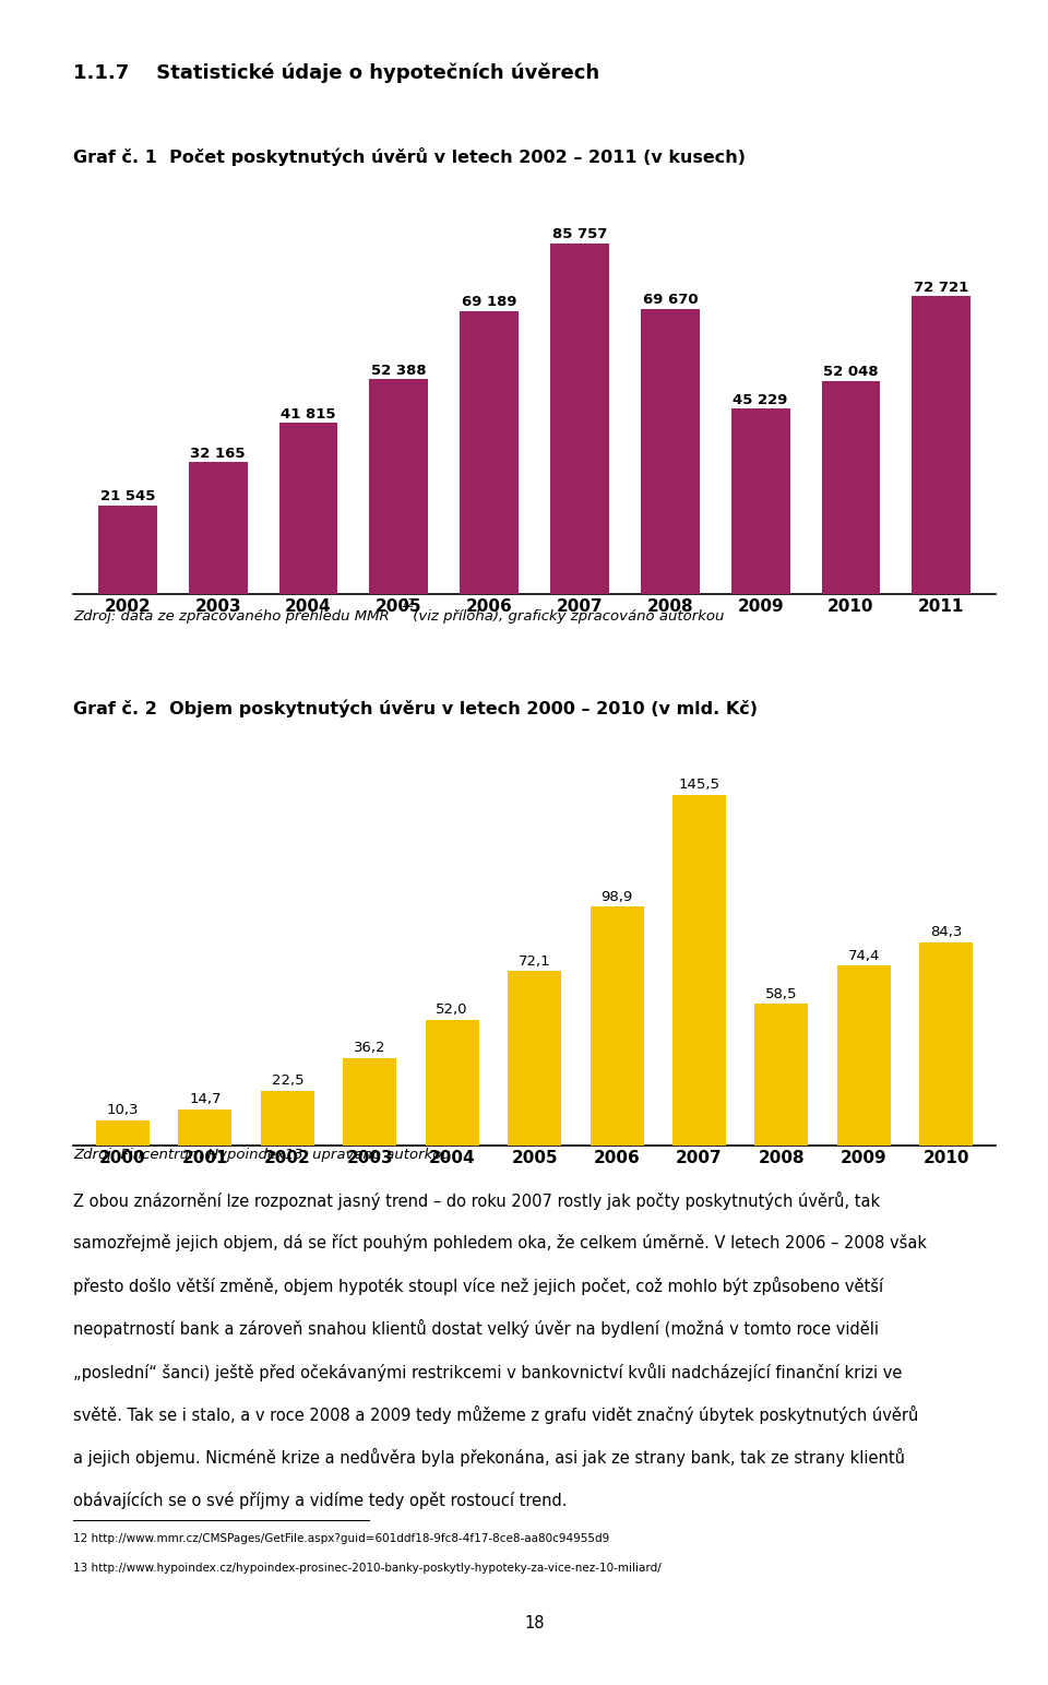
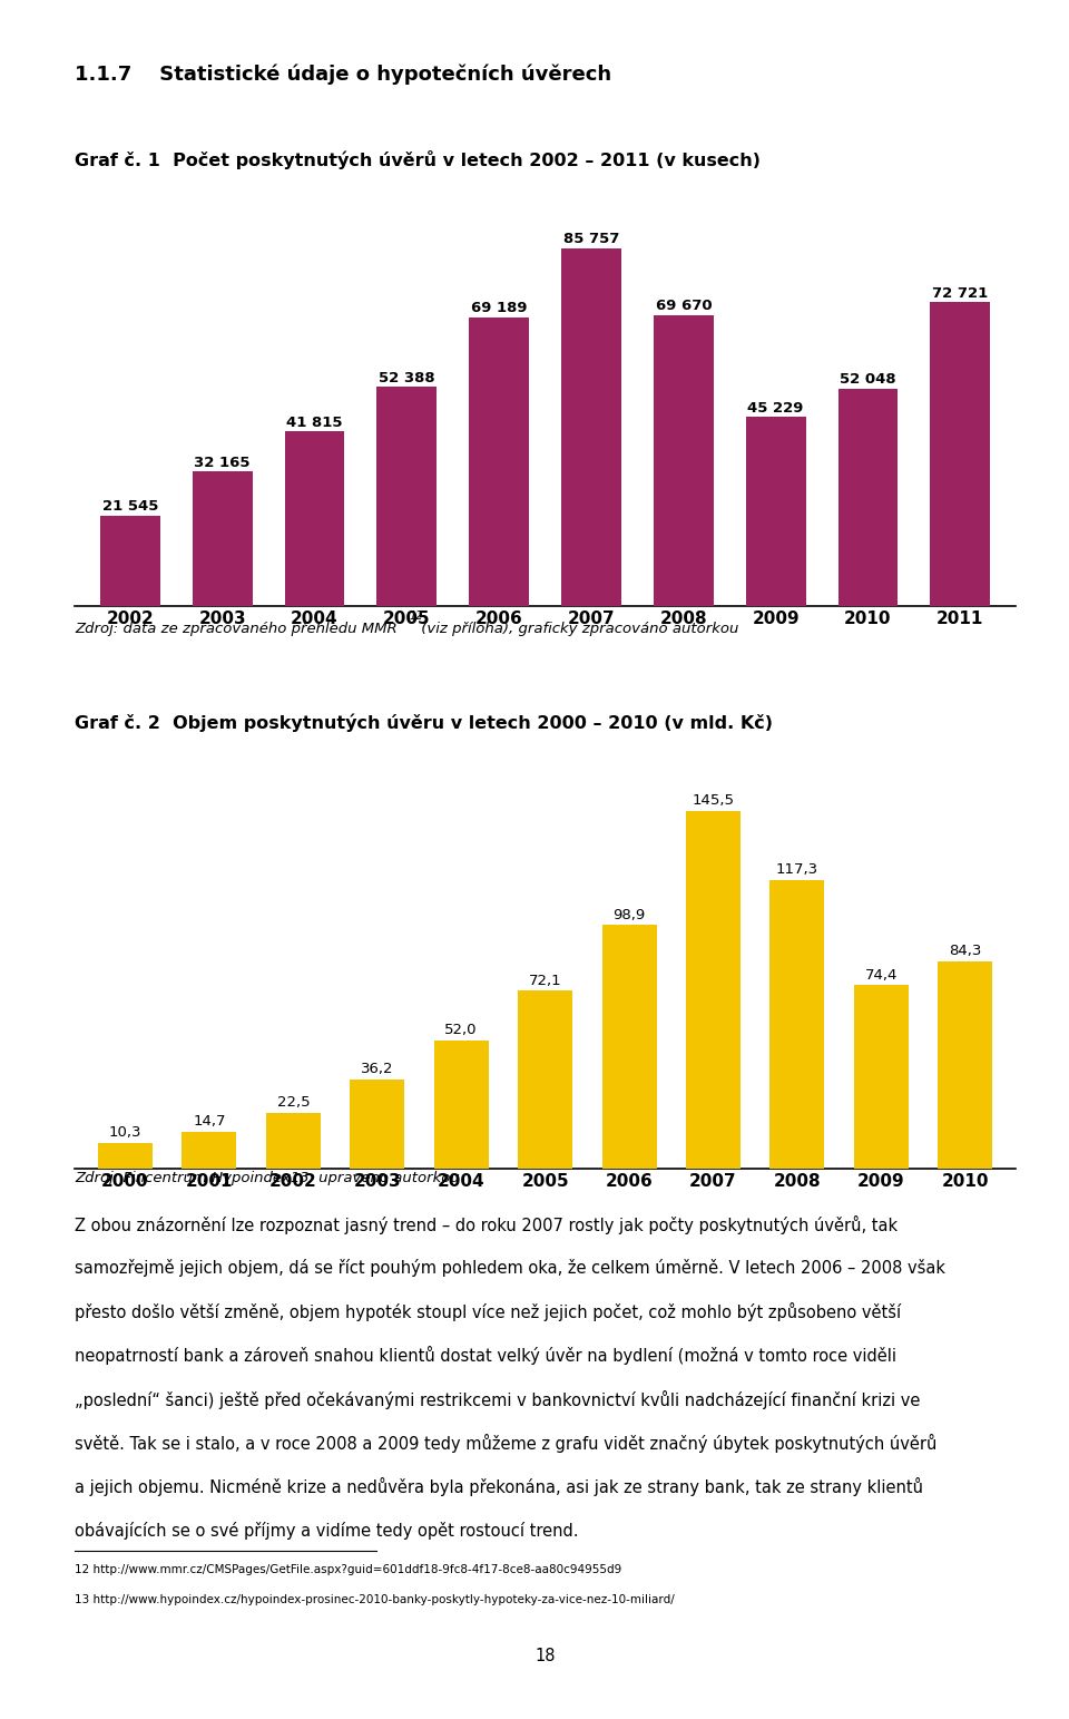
2008: 58,5 -> 117,3
